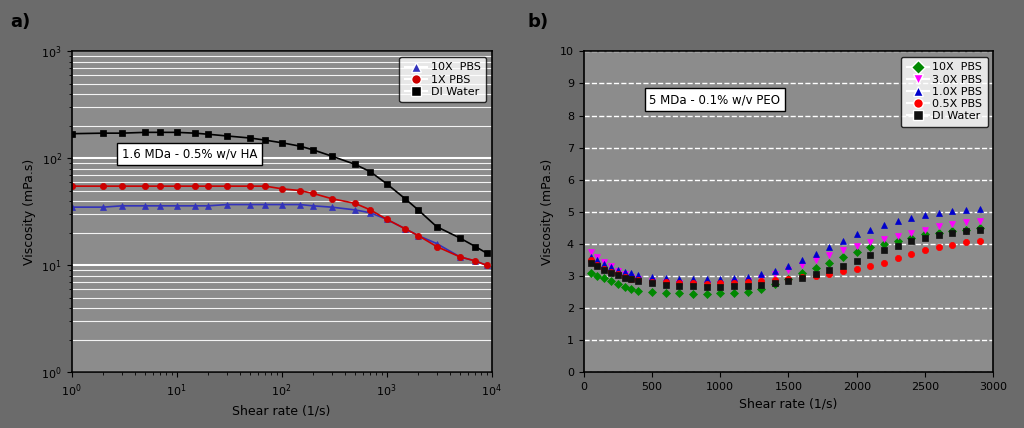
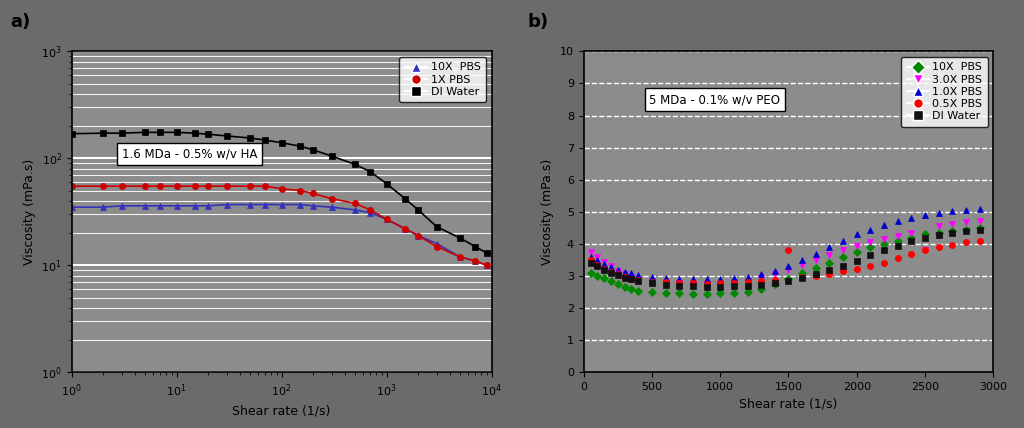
0.5X PBS/1500: 2.92 -> 3.80
3.0X PBS/2500: 4.45 -> 3.80
